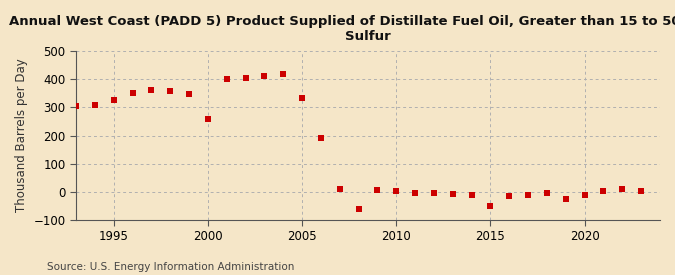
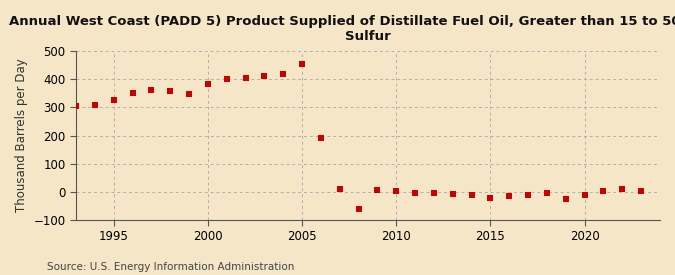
2000: 260 -> 382
2005: 335 -> 455
2015: -50 -> -20
